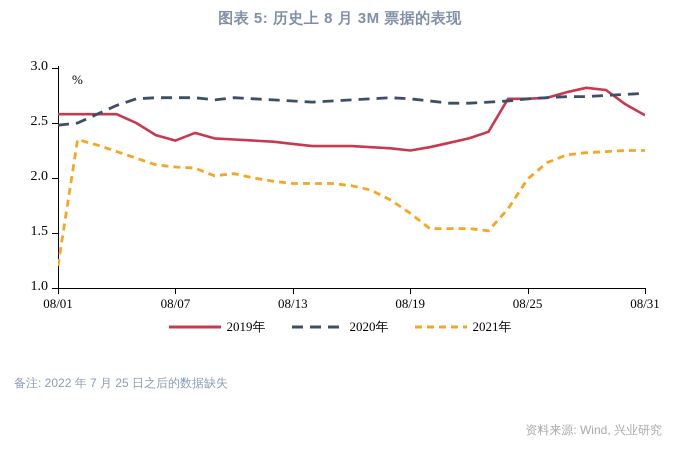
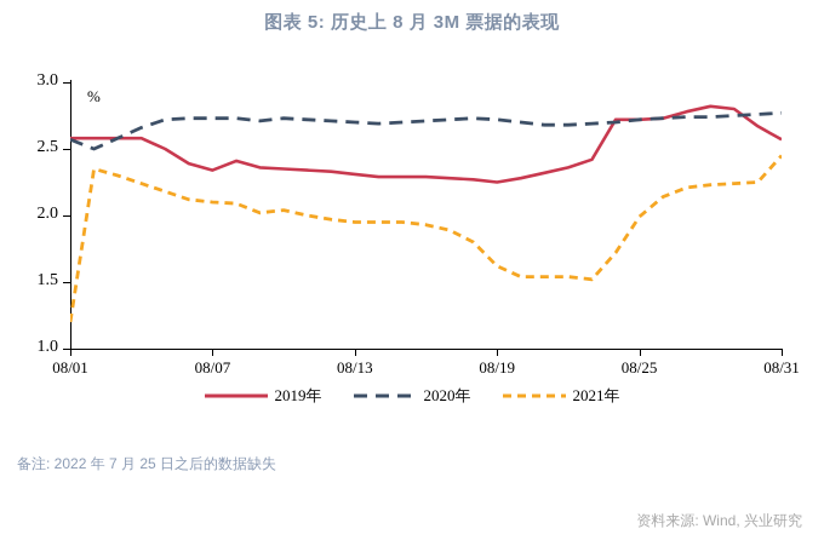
2020年/08/01: 2.48 -> 2.57
2021年/08/19: 1.68 -> 1.62
2021年/08/31: 2.25 -> 2.45
